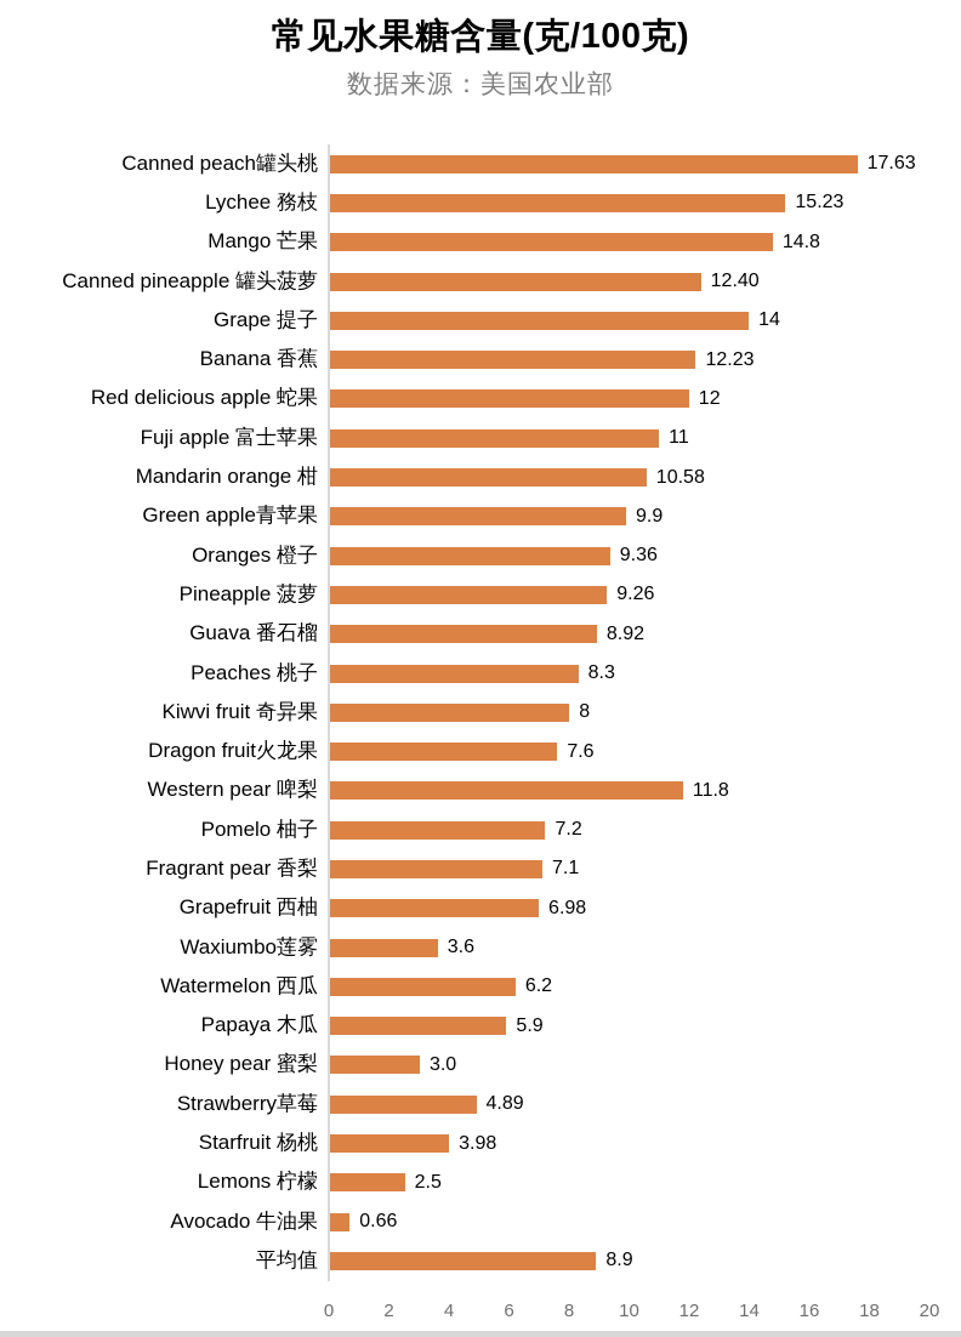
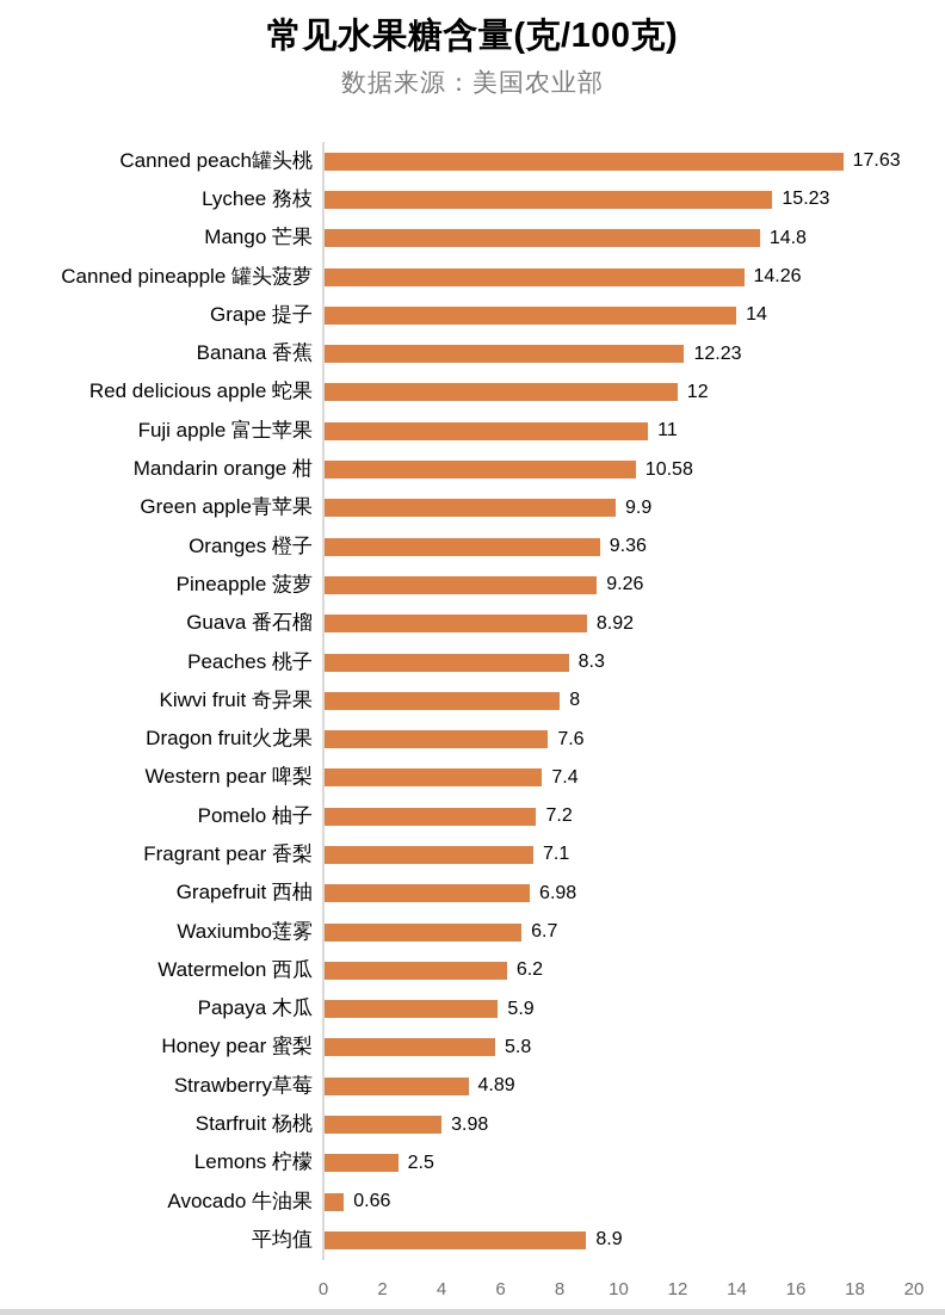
Canned pineapple 罐头菠萝: 12.40 -> 14.26
Western pear 啤梨: 11.8 -> 7.4
Waxiumbo莲雾: 3.6 -> 6.7
Honey pear 蜜梨: 3.0 -> 5.8
